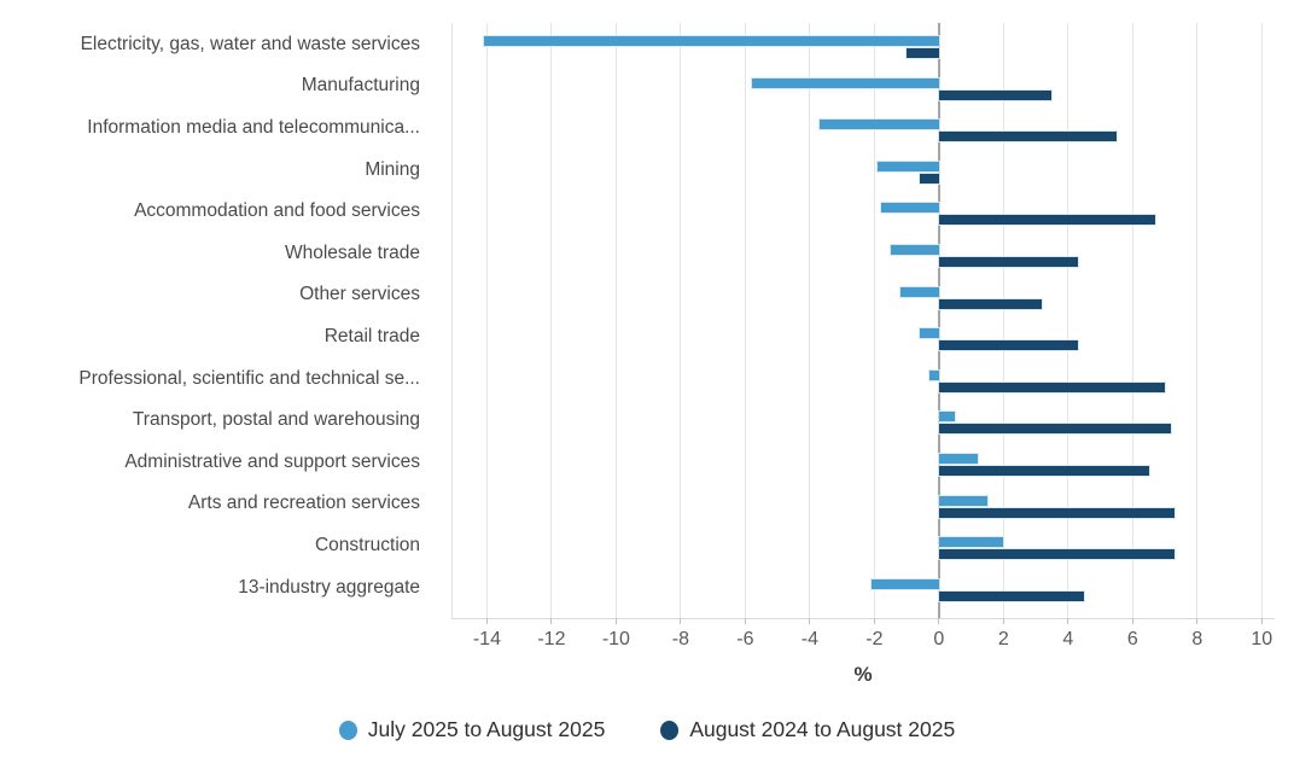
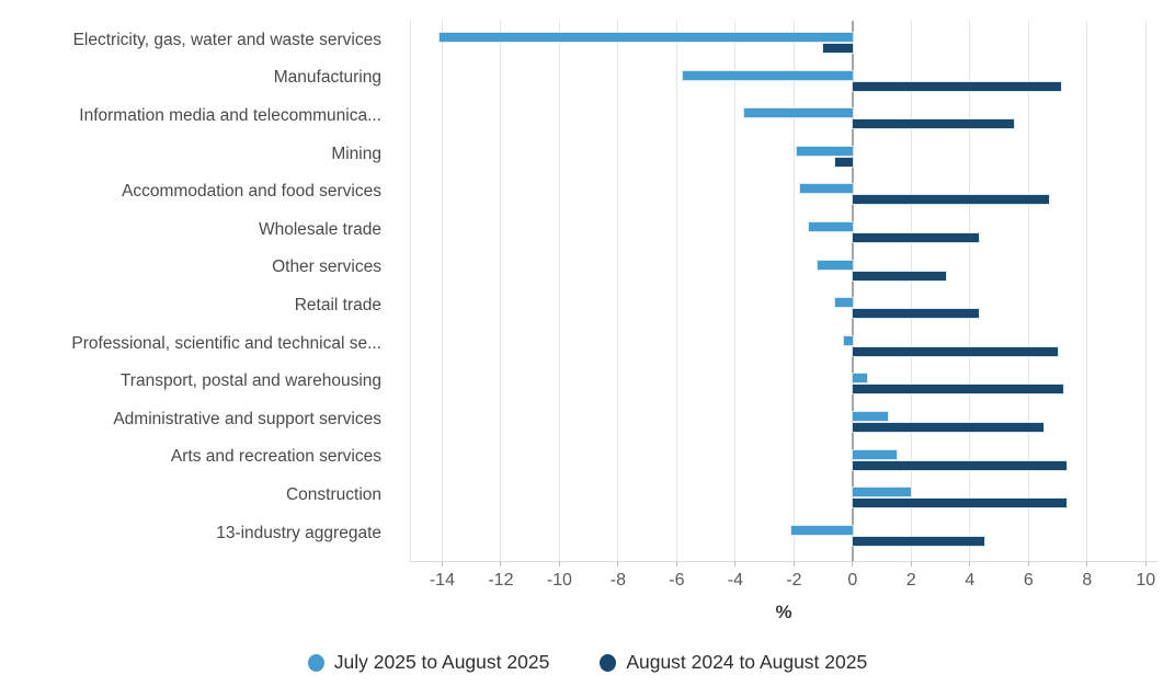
August 2024 to August 2025/Manufacturing: 3.5 -> 7.1
